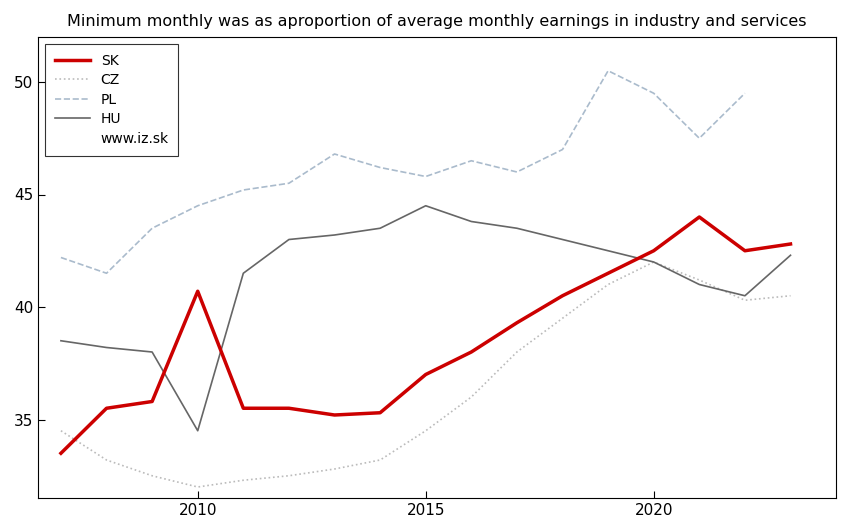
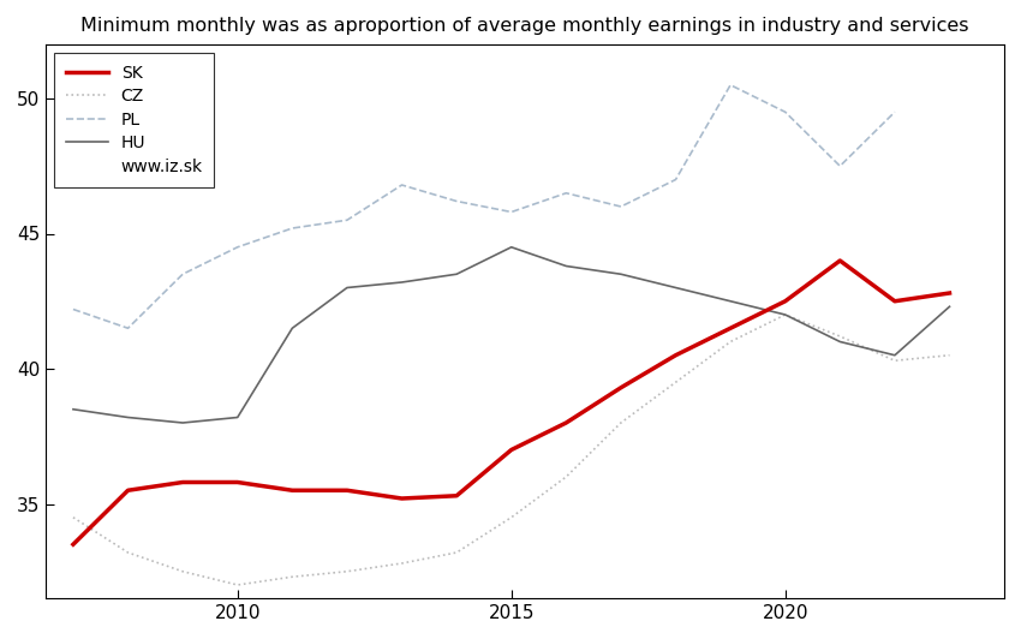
SK/2010: 40.7 -> 35.8
HU/2010: 34.5 -> 38.2
